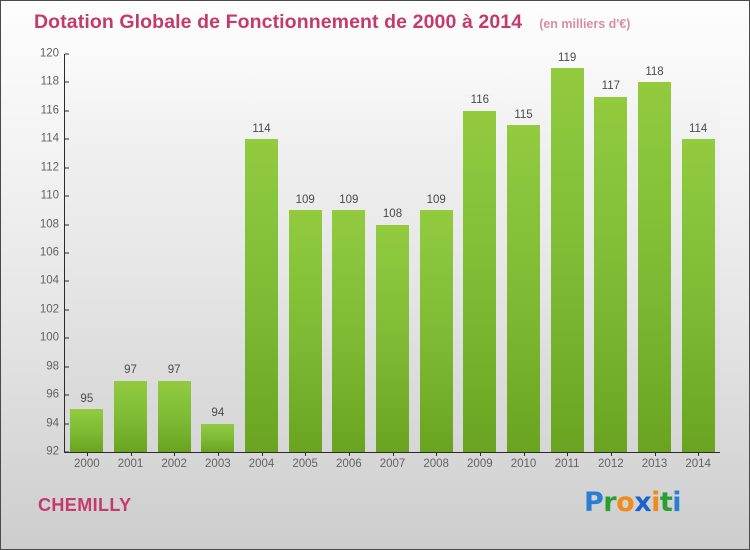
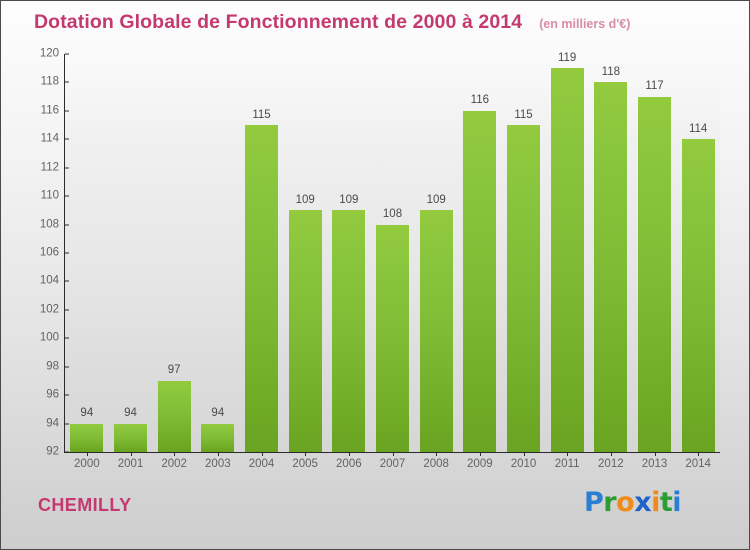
2000: 95 -> 94
2001: 97 -> 94
2004: 114 -> 115
2012: 117 -> 118
2013: 118 -> 117
